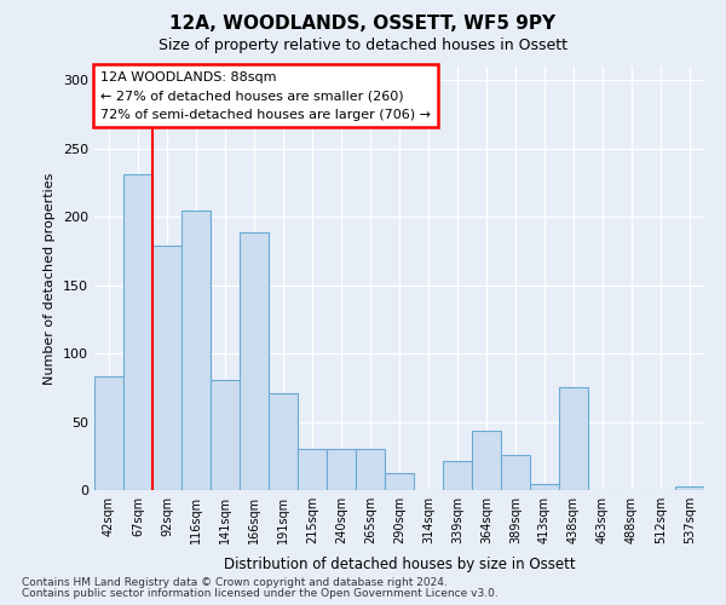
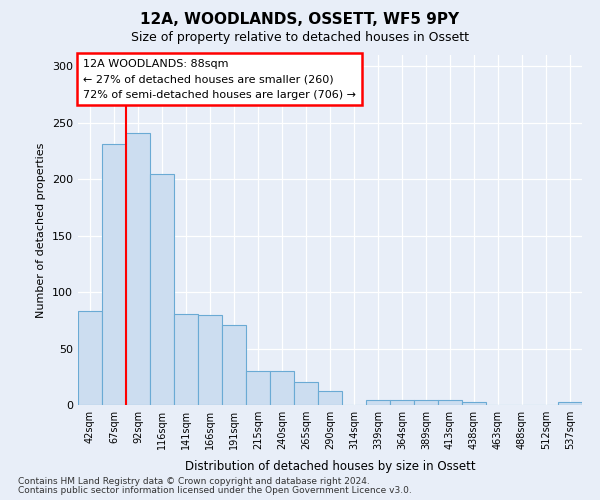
92sqm: 179 -> 241
166sqm: 189 -> 80
265sqm: 30 -> 20
339sqm: 21 -> 4
364sqm: 43 -> 4
389sqm: 26 -> 4
438sqm: 75 -> 3
